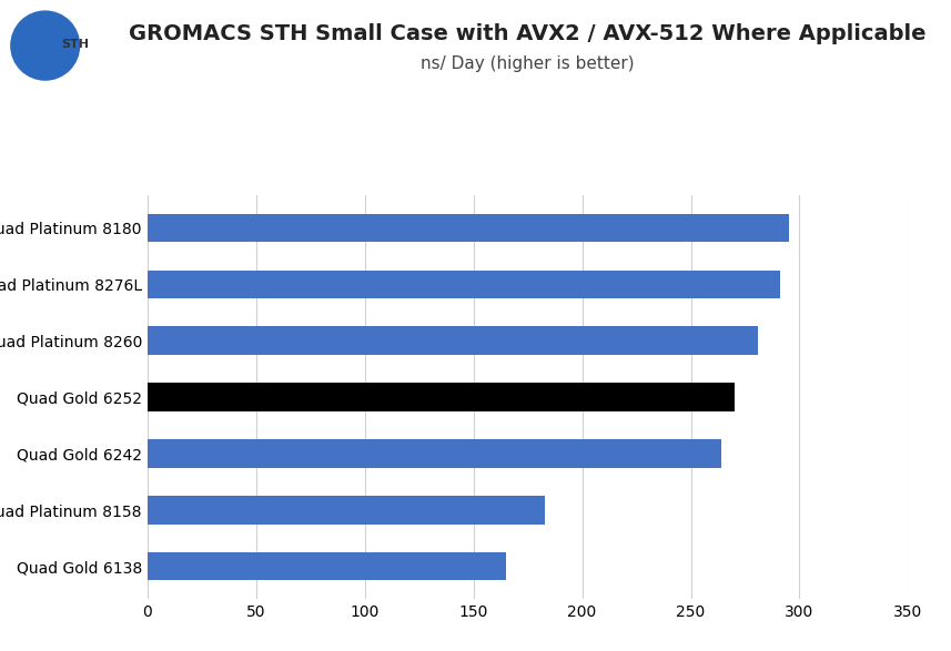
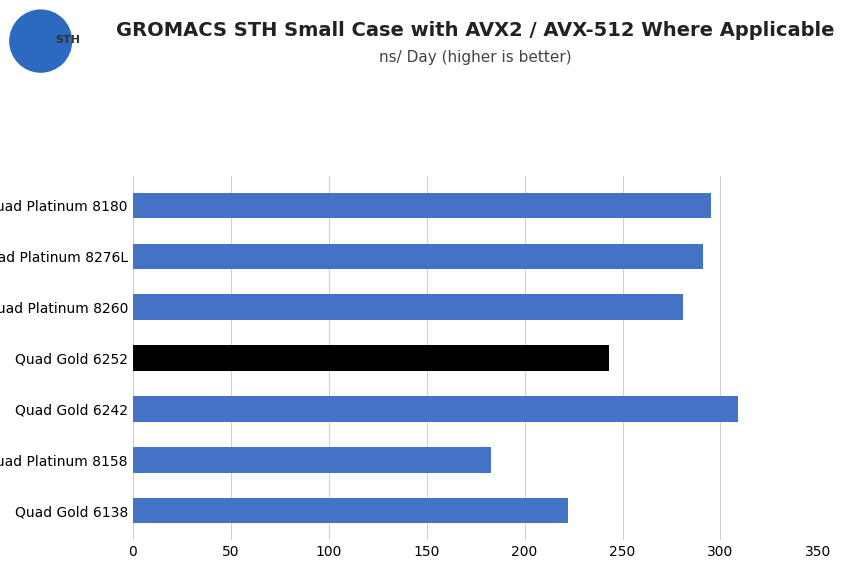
Quad Gold 6252: 270 -> 243
Quad Gold 6242: 264 -> 309
Quad Gold 6138: 165 -> 222
